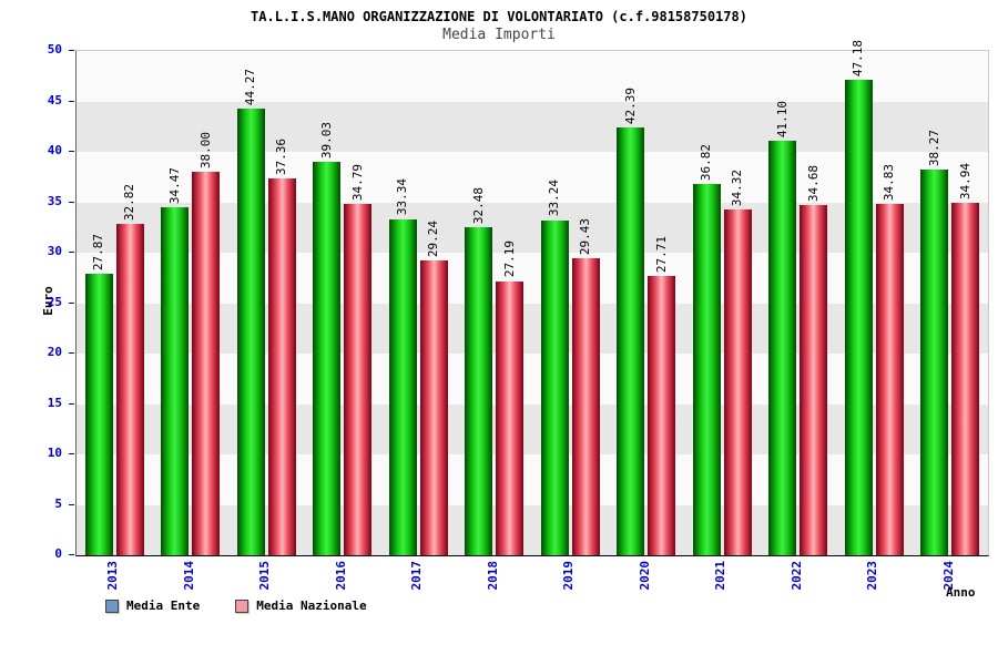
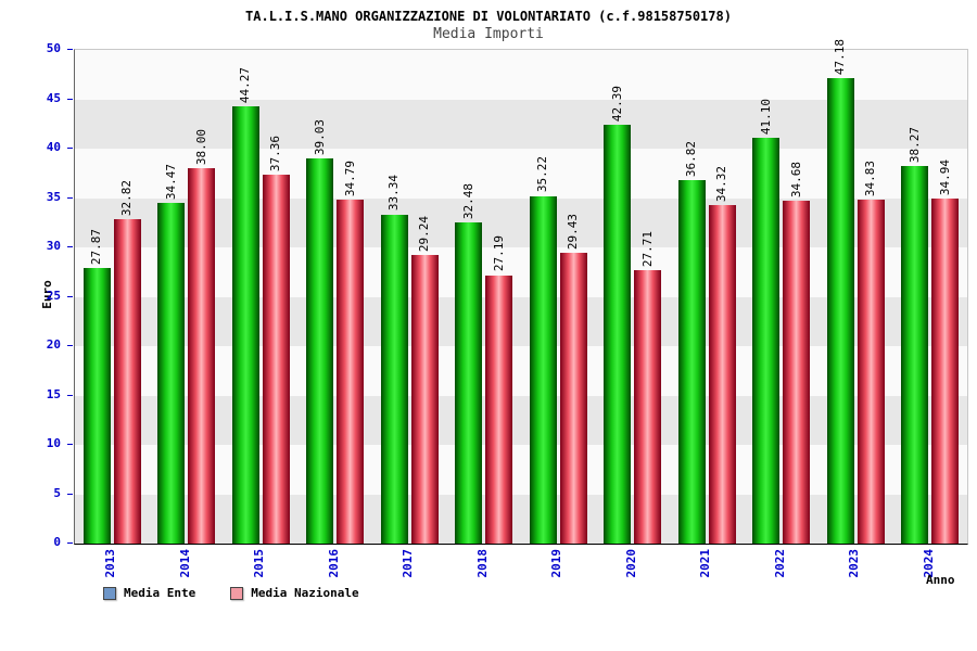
Media Ente/2019: 33.24 -> 35.22
